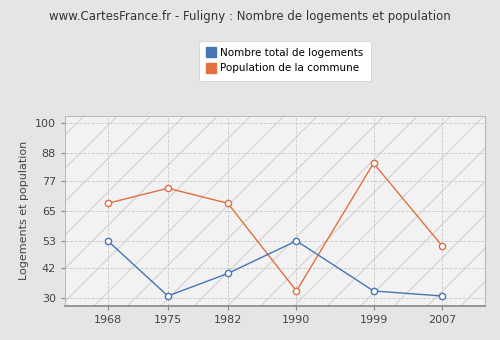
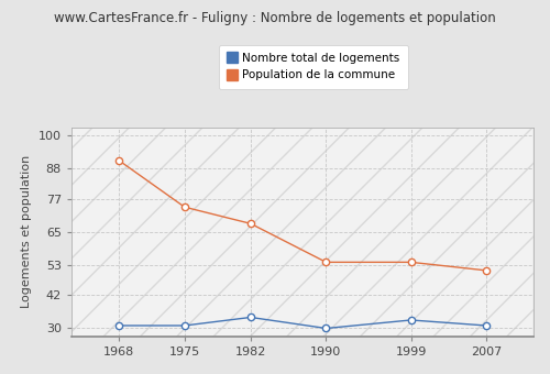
Nombre total de logements/1968: 53 -> 31
Population de la commune/1968: 68 -> 91
Nombre total de logements/1982: 40 -> 34
Nombre total de logements/1990: 53 -> 30
Population de la commune/1990: 33 -> 54
Population de la commune/1999: 84 -> 54
